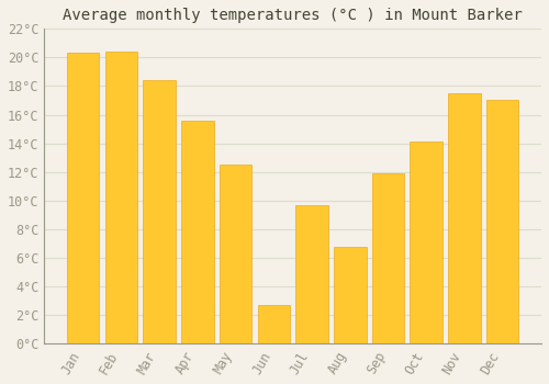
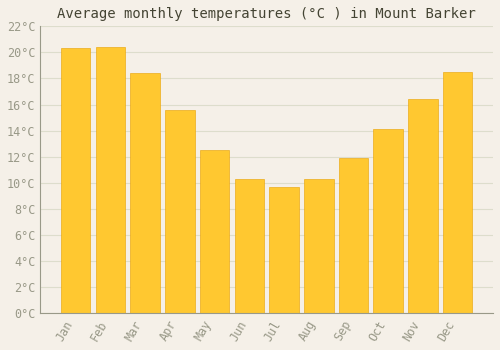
Jun: 2.7°C -> 10.3°C
Aug: 6.8°C -> 10.3°C
Nov: 17.5°C -> 16.4°C
Dec: 17.0°C -> 18.5°C
